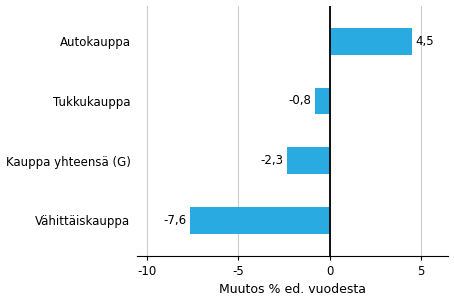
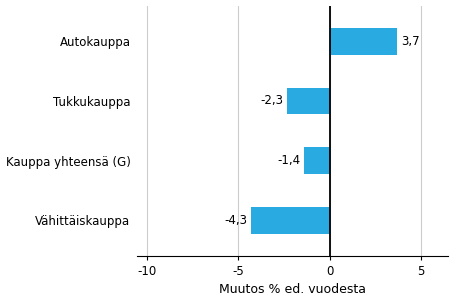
Autokauppa: 4,5 -> 3,7
Tukkukauppa: -0,8 -> -2,3
Kauppa yhteensä (G): -2,3 -> -1,4
Vähittäiskauppa: -7,6 -> -4,3
